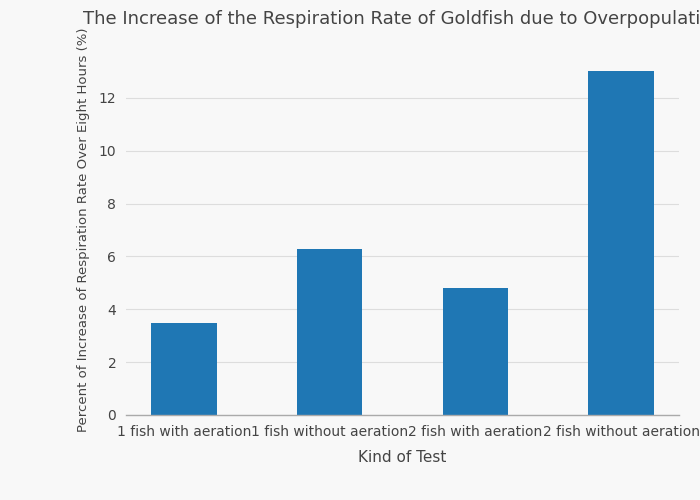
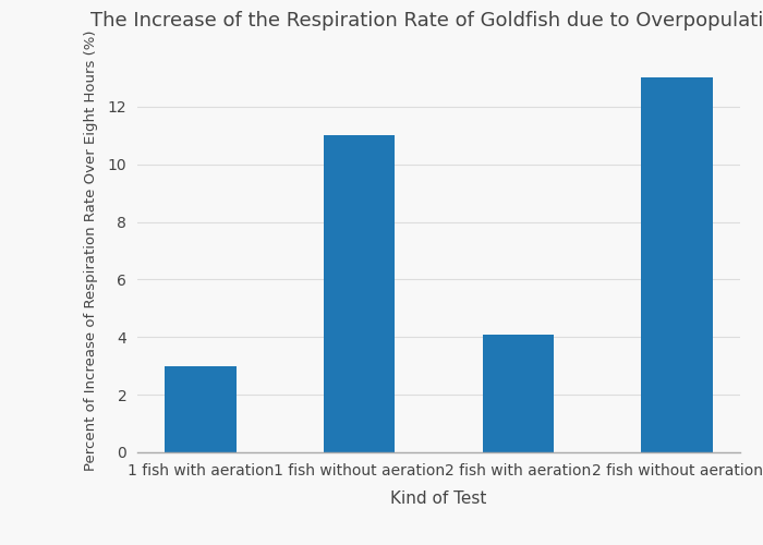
1 fish with aeration: 3.5 -> 3.0
1 fish without aeration: 6.3 -> 11.0
2 fish with aeration: 4.8 -> 4.1
